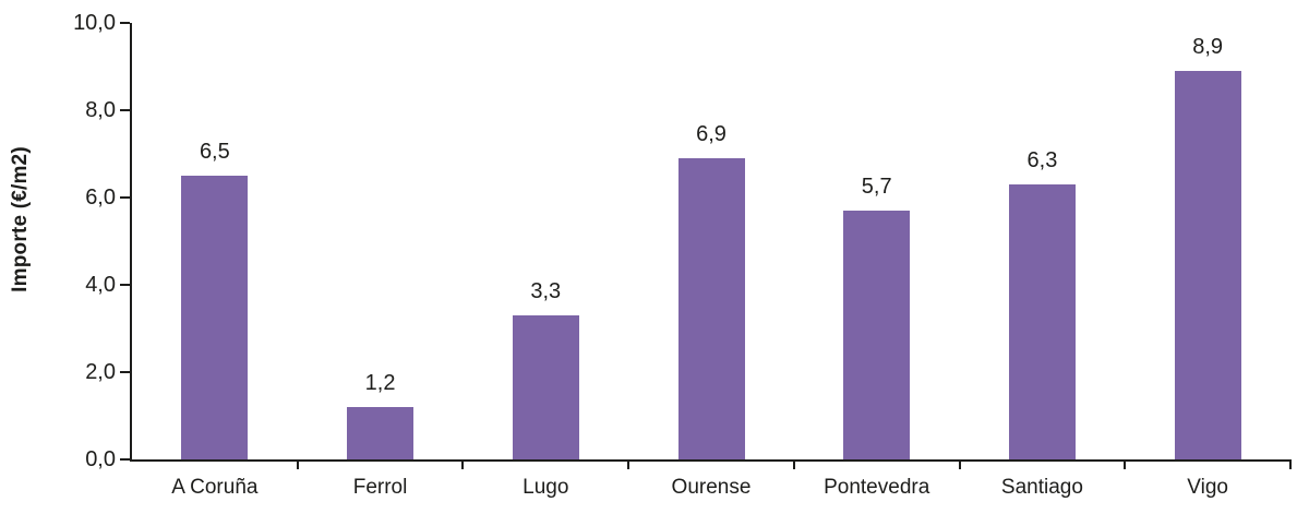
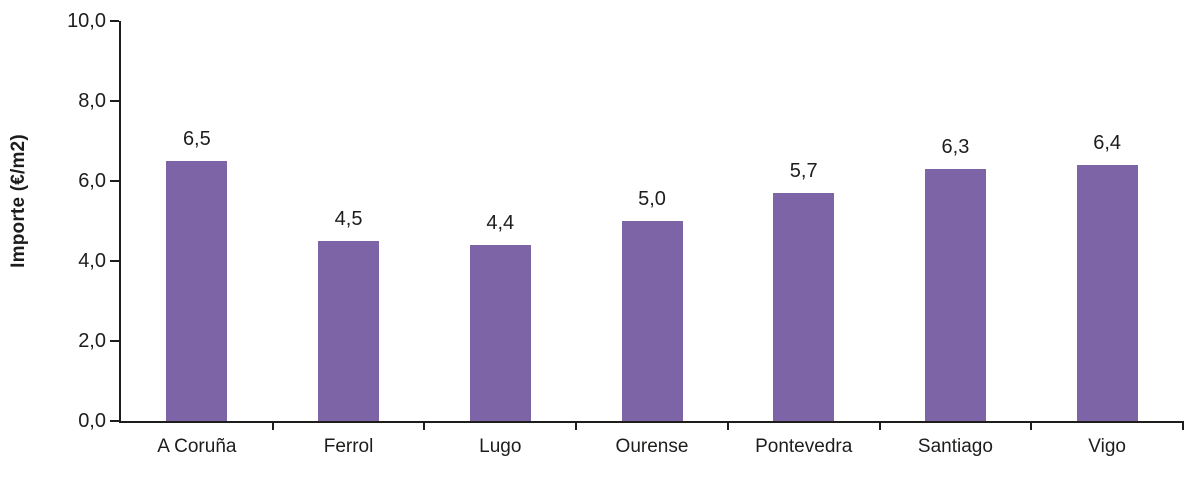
Ferrol: 1,2 -> 4,5
Lugo: 3,3 -> 4,4
Ourense: 6,9 -> 5,0
Vigo: 8,9 -> 6,4
